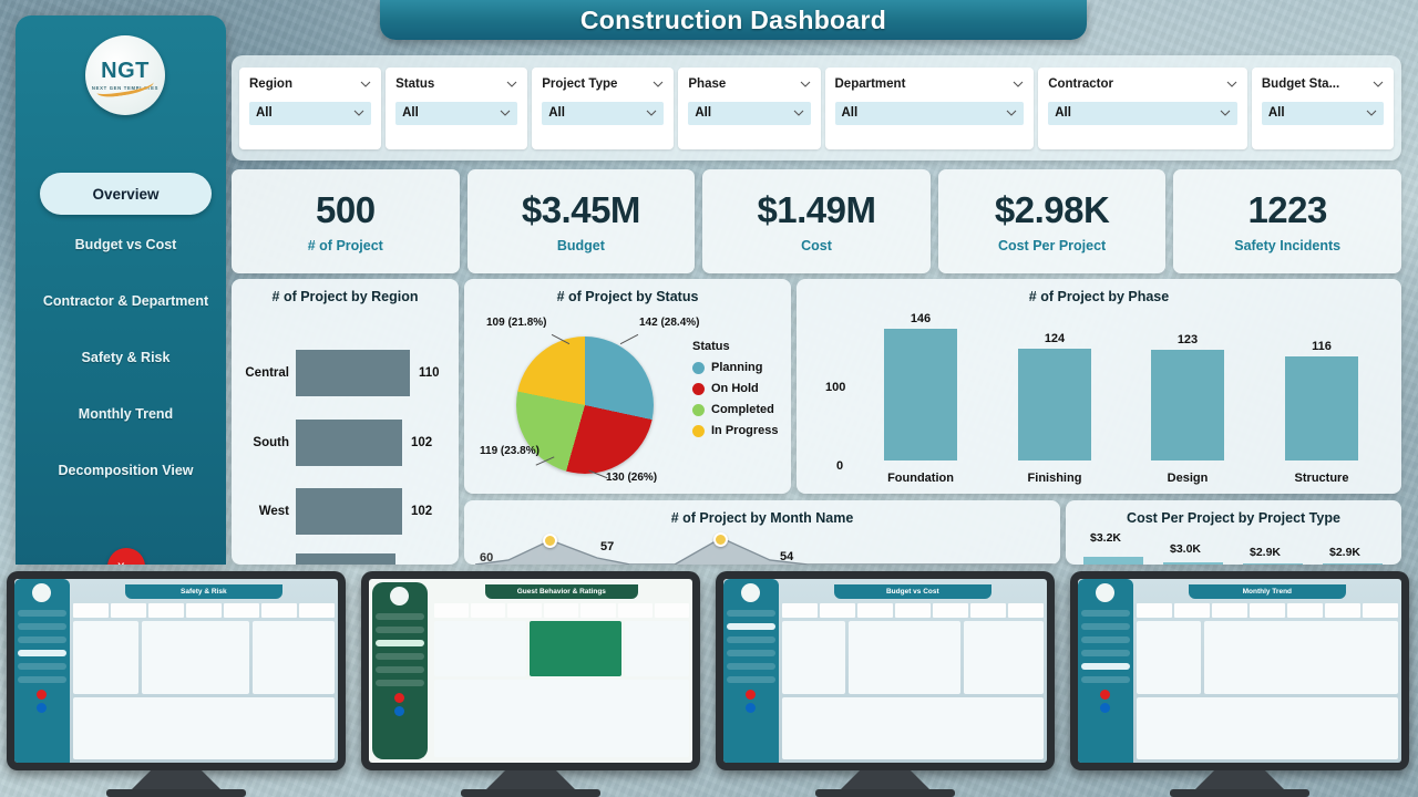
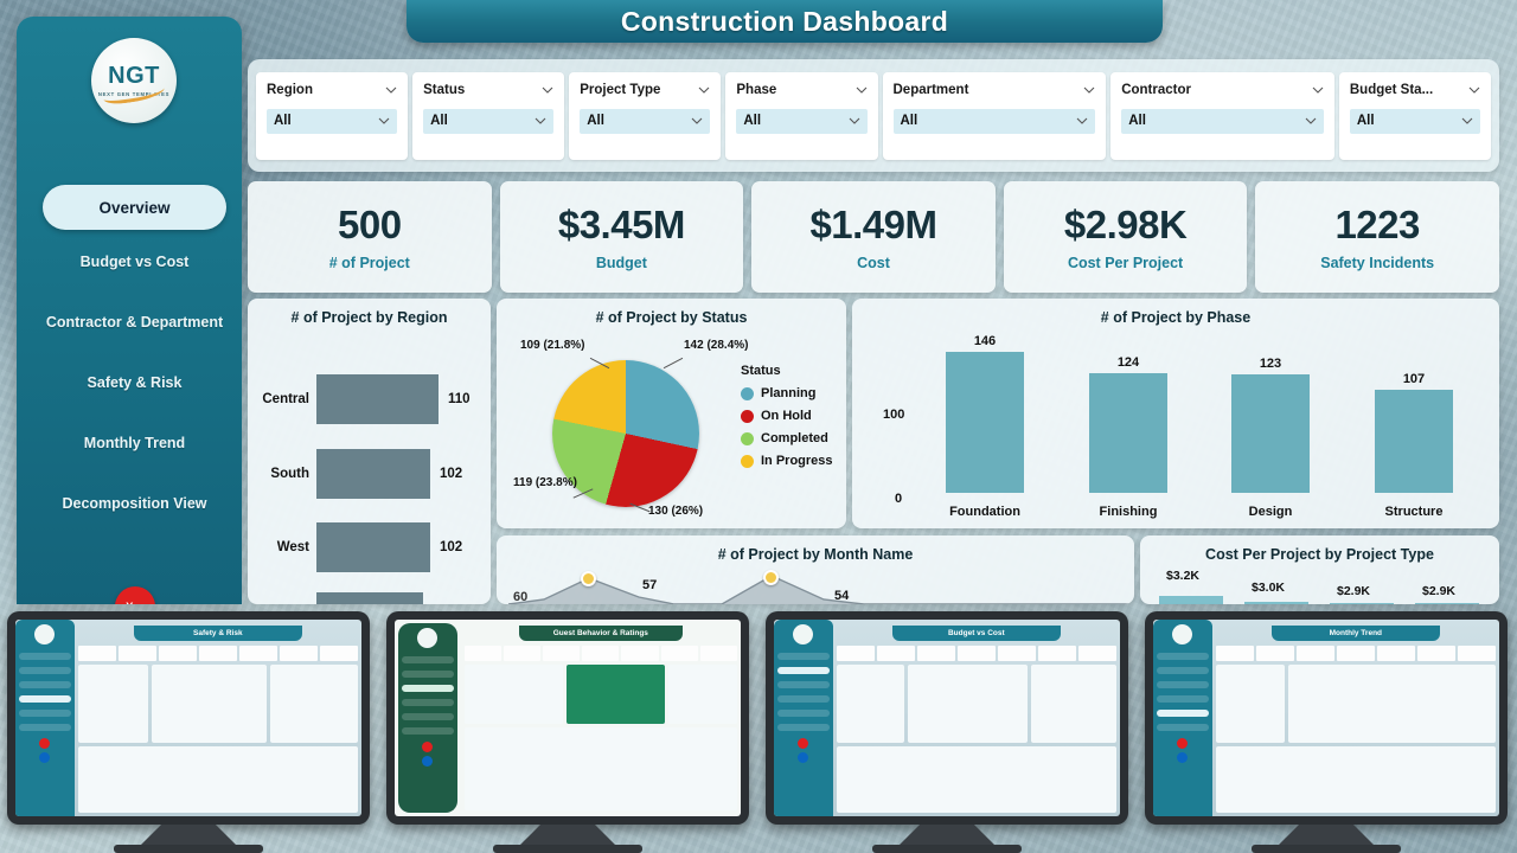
# of Project by Phase/Structure: 116 -> 107
